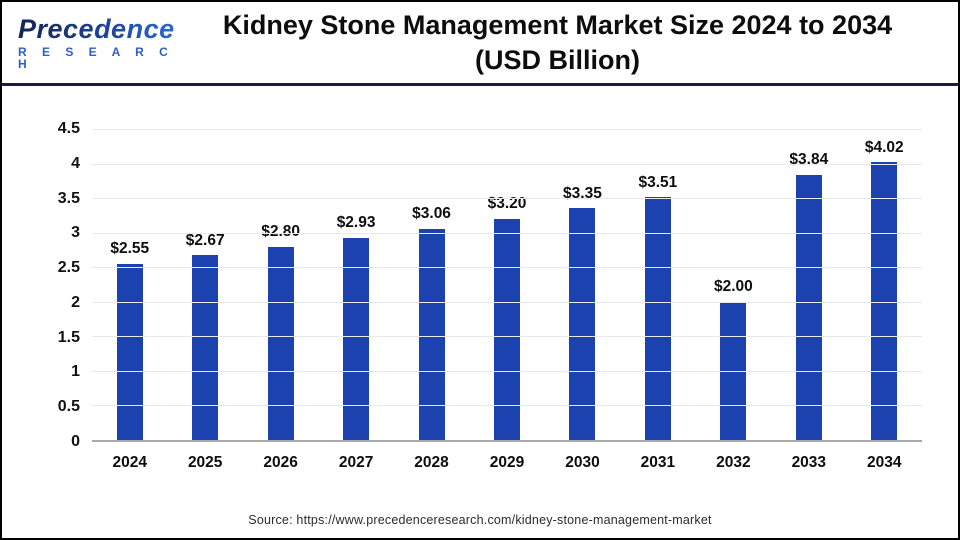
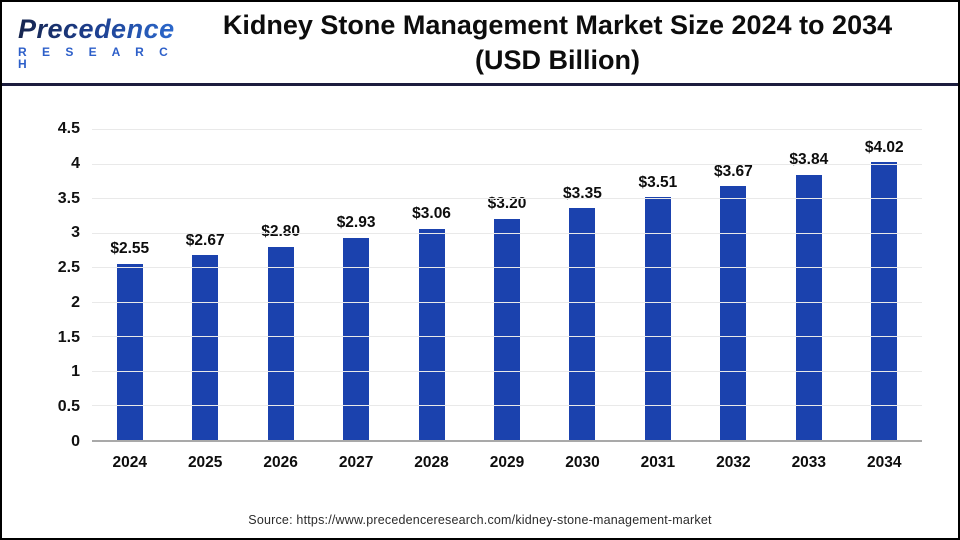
2032: $2.00 -> $3.67
